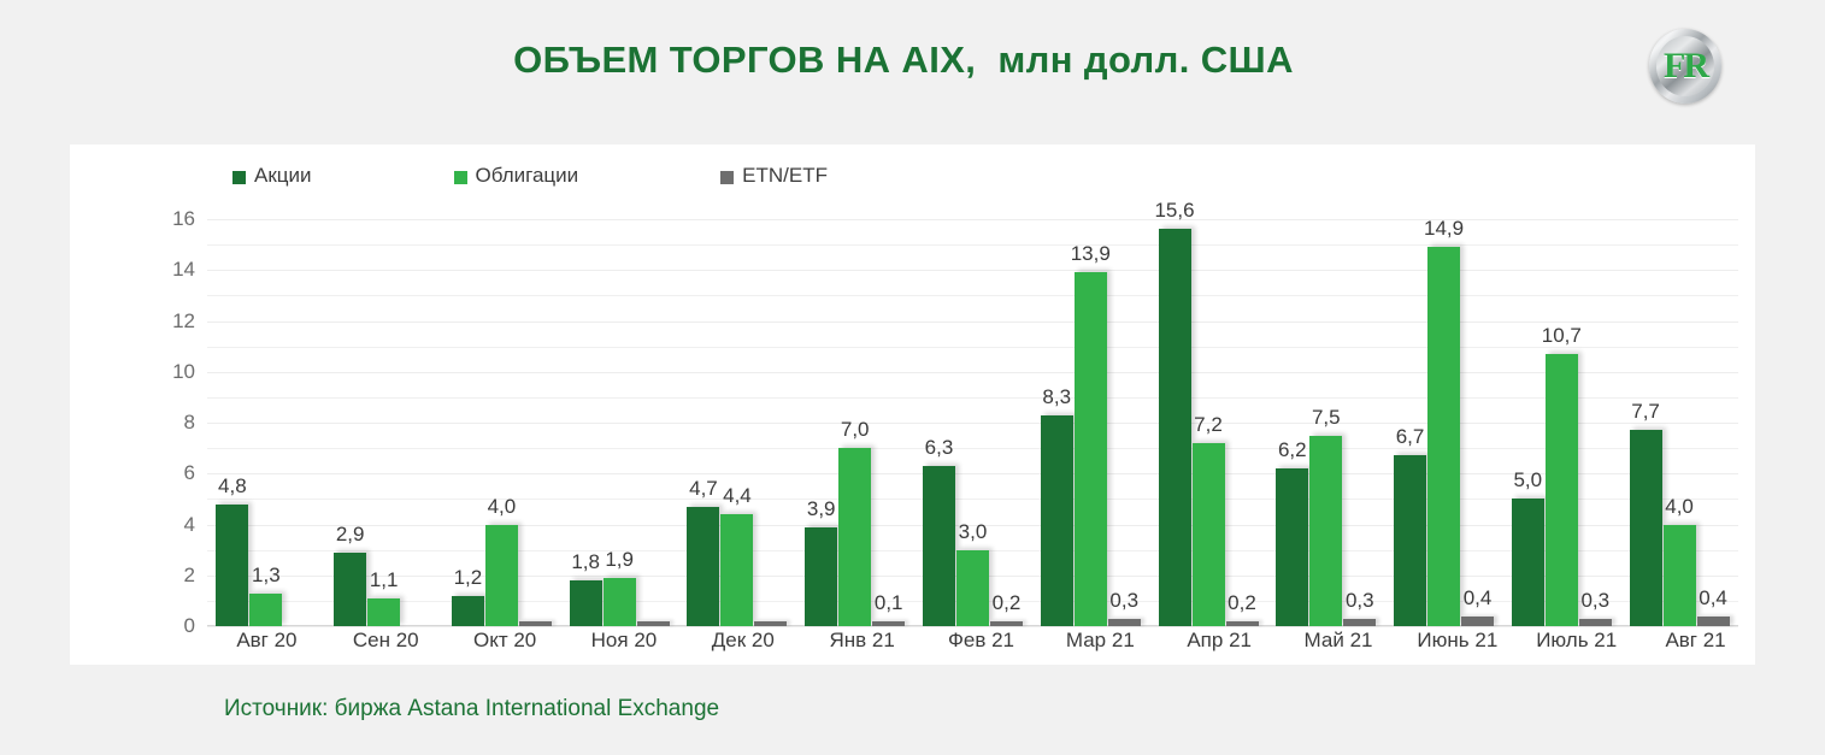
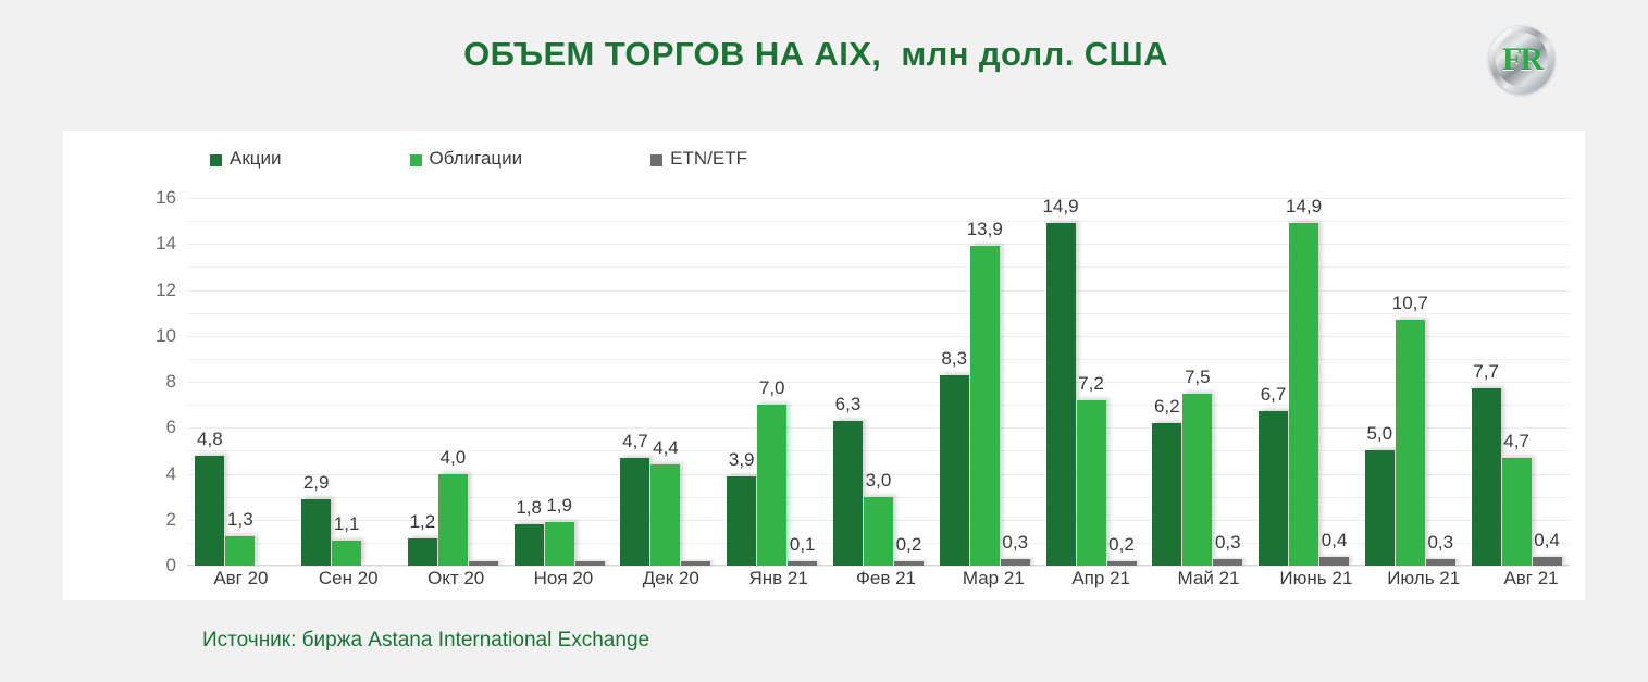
Акции/Апр 21: 15,6 -> 14,9
Облигации/Авг 21: 4,0 -> 4,7
